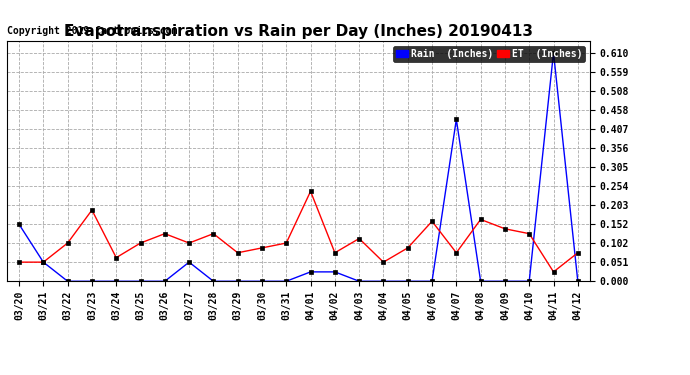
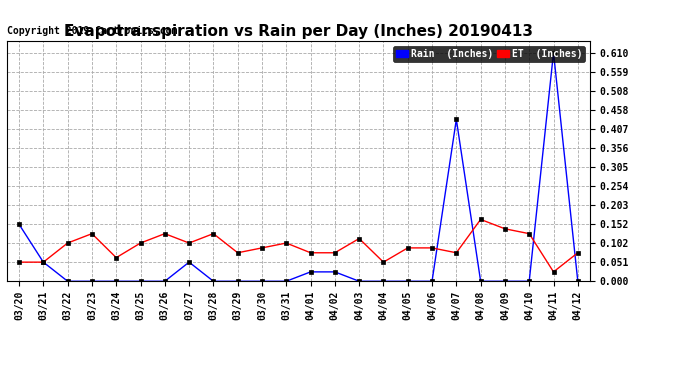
ET (Inches)/03/23: 0.190 -> 0.127
ET (Inches)/04/01: 0.240 -> 0.076
ET (Inches)/04/06: 0.160 -> 0.089
